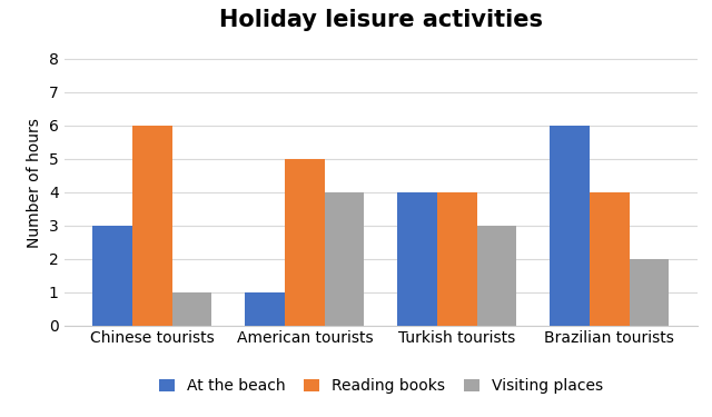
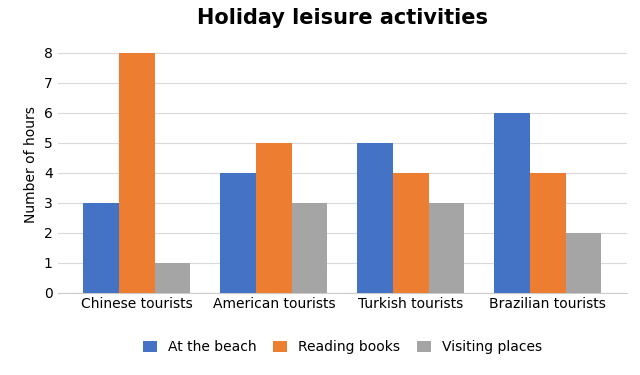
Reading books/Chinese tourists: 6 -> 8
At the beach/American tourists: 1 -> 4
Visiting places/American tourists: 4 -> 3
At the beach/Turkish tourists: 4 -> 5
